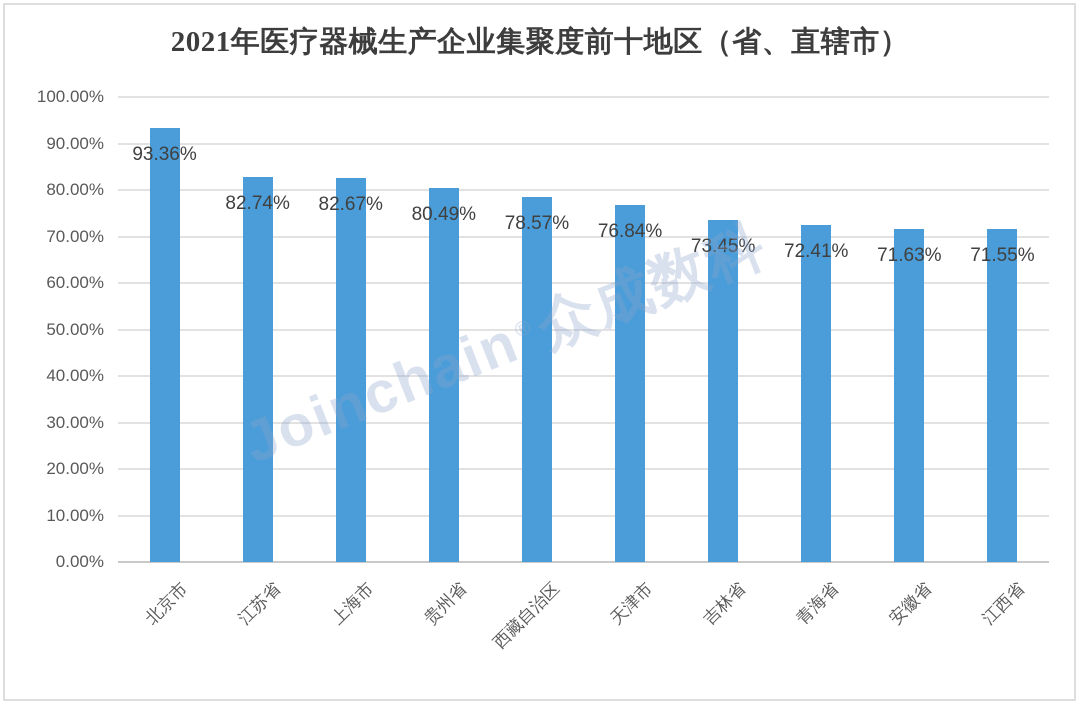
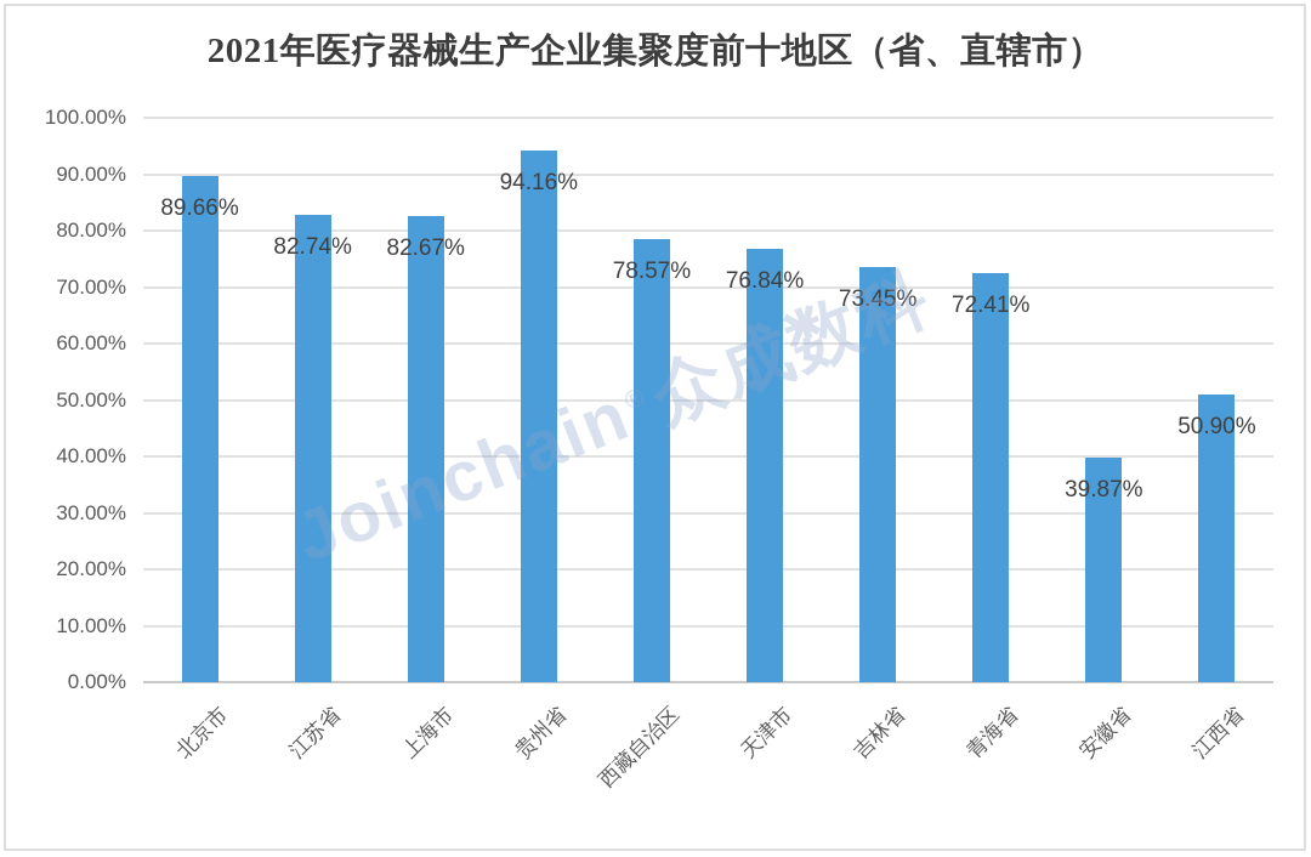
北京市: 93.36% -> 89.66%
贵州省: 80.49% -> 94.16%
安徽省: 71.63% -> 39.87%
江西省: 71.55% -> 50.90%
